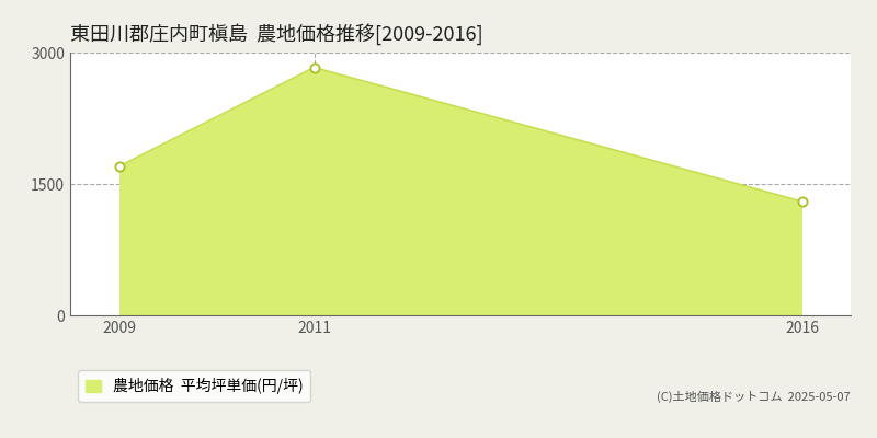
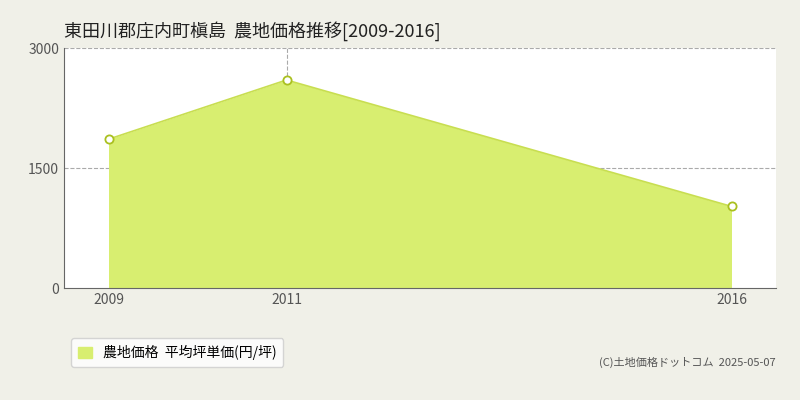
2009: 1700 -> 1860
2011: 2830 -> 2600
2016: 1300 -> 1020
